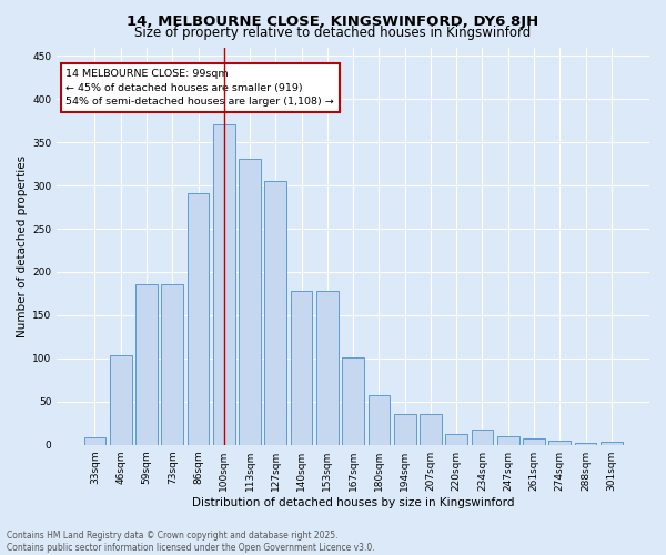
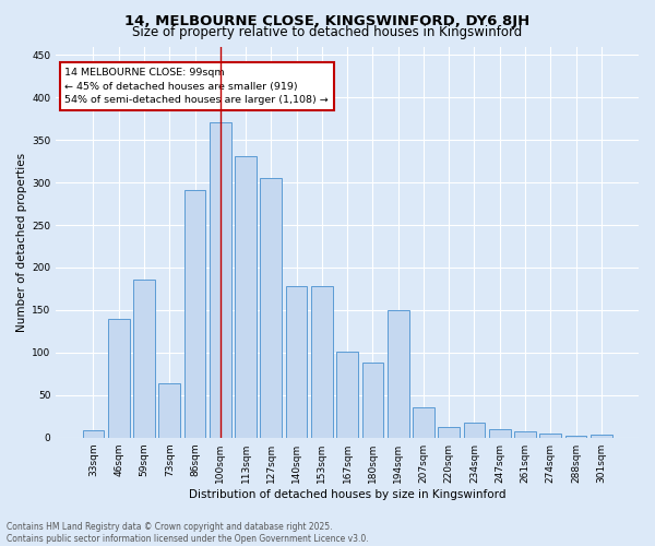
46sqm: 104 -> 140
73sqm: 186 -> 64
180sqm: 57 -> 88
194sqm: 36 -> 150
